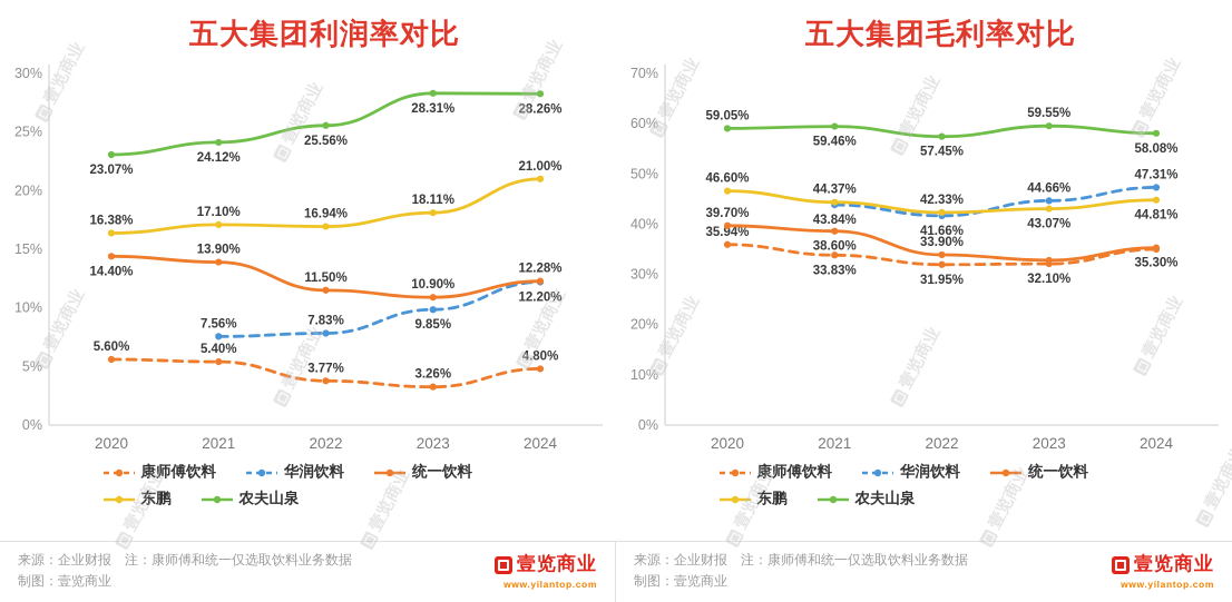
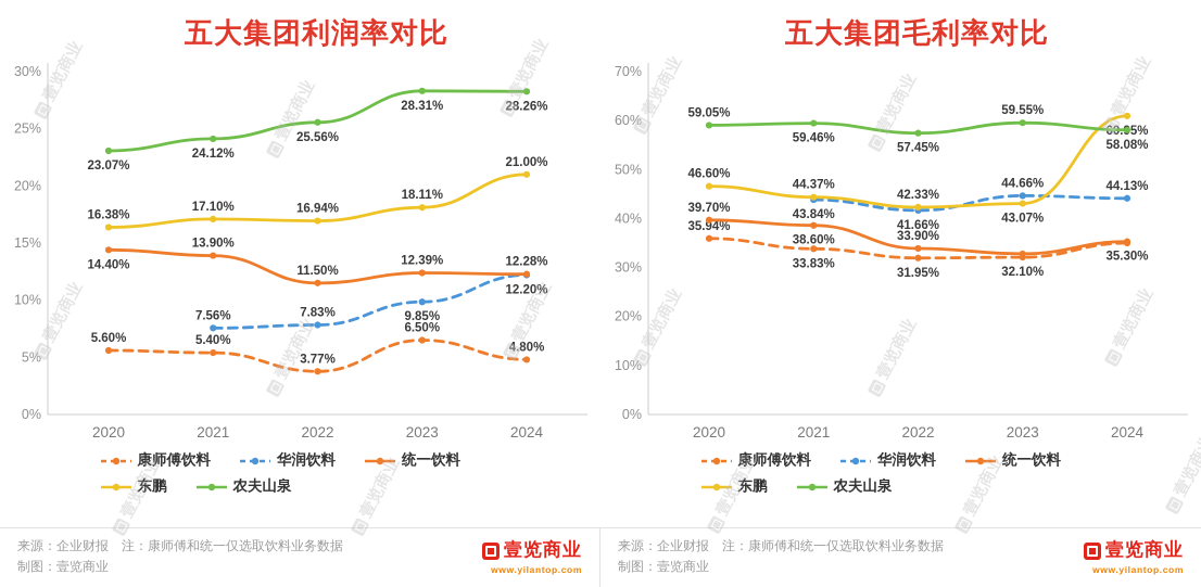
五大集团利润率对比/康师傅饮料/2023: 3.26% -> 6.50%
五大集团利润率对比/统一饮料/2023: 10.90% -> 12.39%
五大集团毛利率对比/华润饮料/2024: 47.31% -> 44.13%
五大集团毛利率对比/东鹏/2024: 44.81% -> 60.95%
